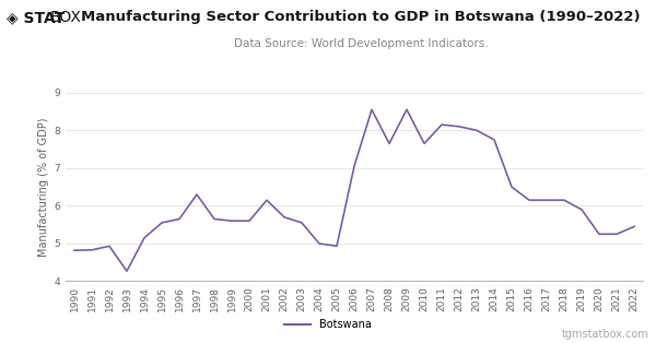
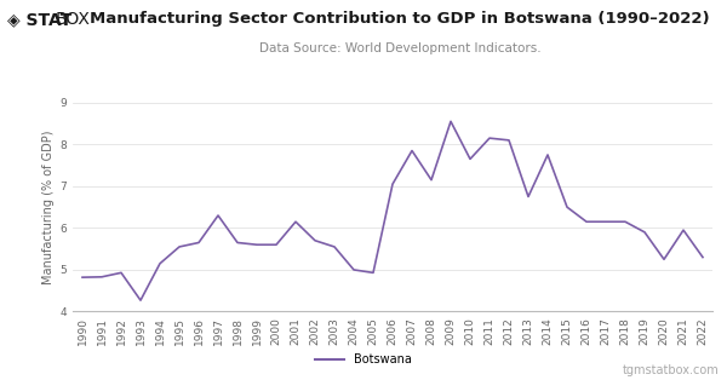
2007: 8.55 -> 7.85
2008: 7.65 -> 7.15
2013: 8.00 -> 6.75
2021: 5.25 -> 5.95
2022: 5.45 -> 5.30
